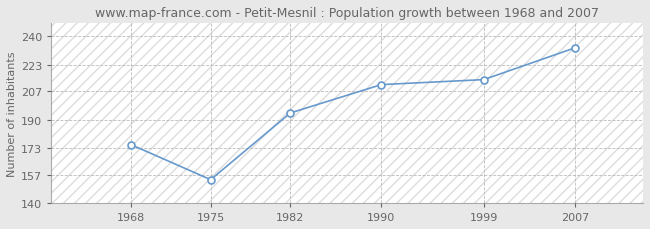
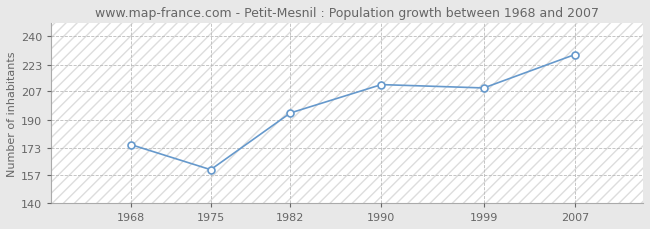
1975: 154 -> 160
1999: 214 -> 209
2007: 233 -> 229
